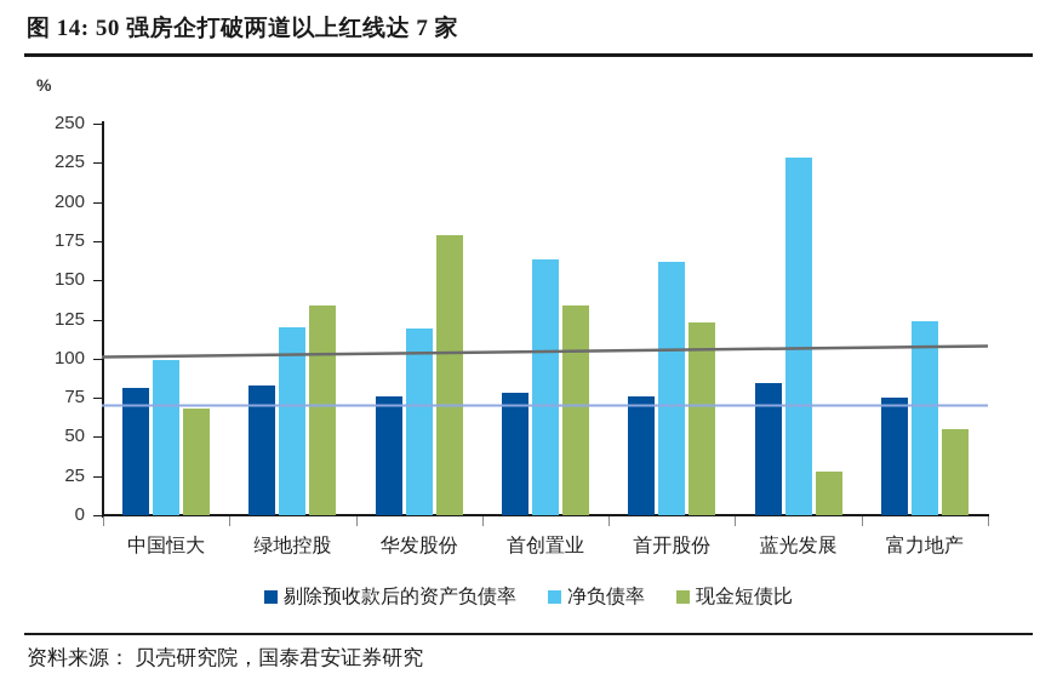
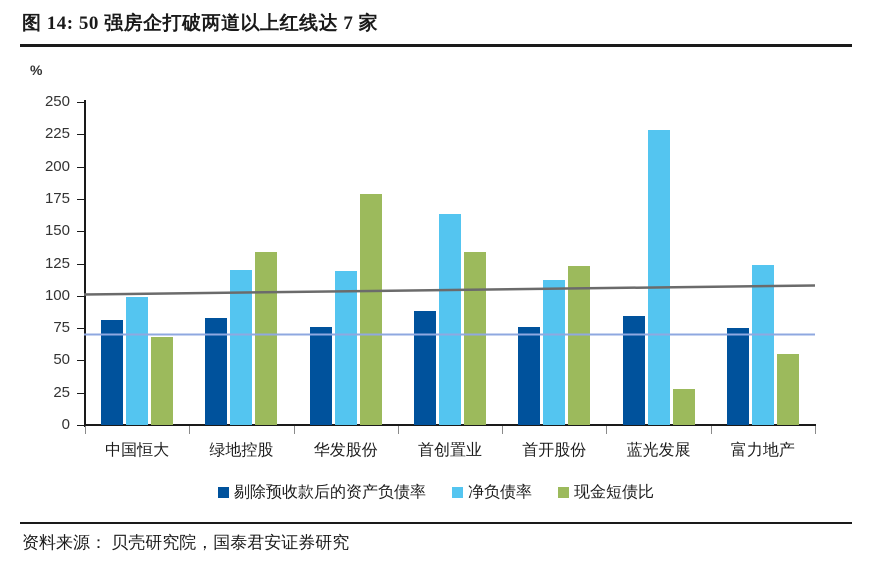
剔除预收款后的资产负债率/首创置业: 78 -> 88
净负债率/首开股份: 162 -> 112
